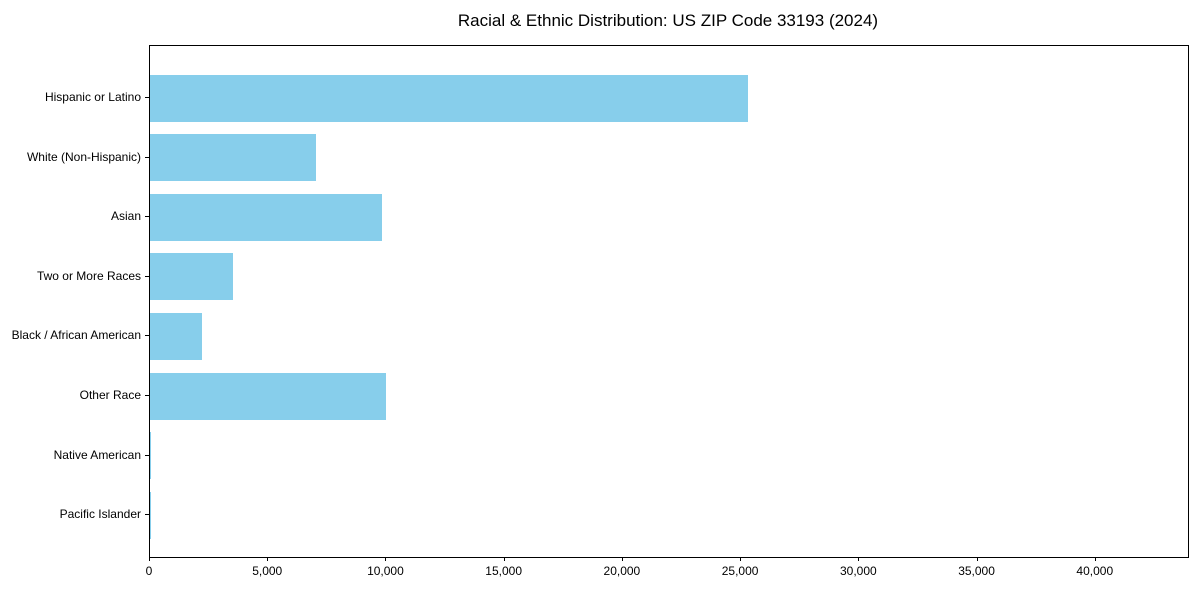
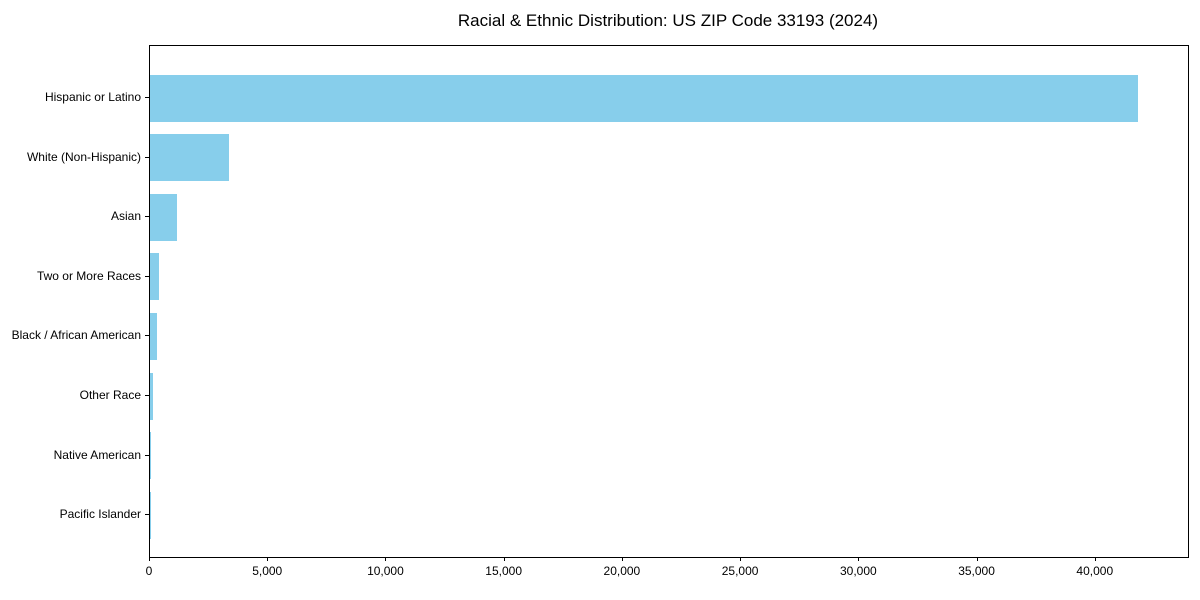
Hispanic or Latino: 25300 -> 41800
White (Non-Hispanic): 7000 -> 3400
Asian: 9800 -> 1100
Two or More Races: 3500 -> 400
Black / African American: 2200 -> 300
Other Race: 10000 -> 100
